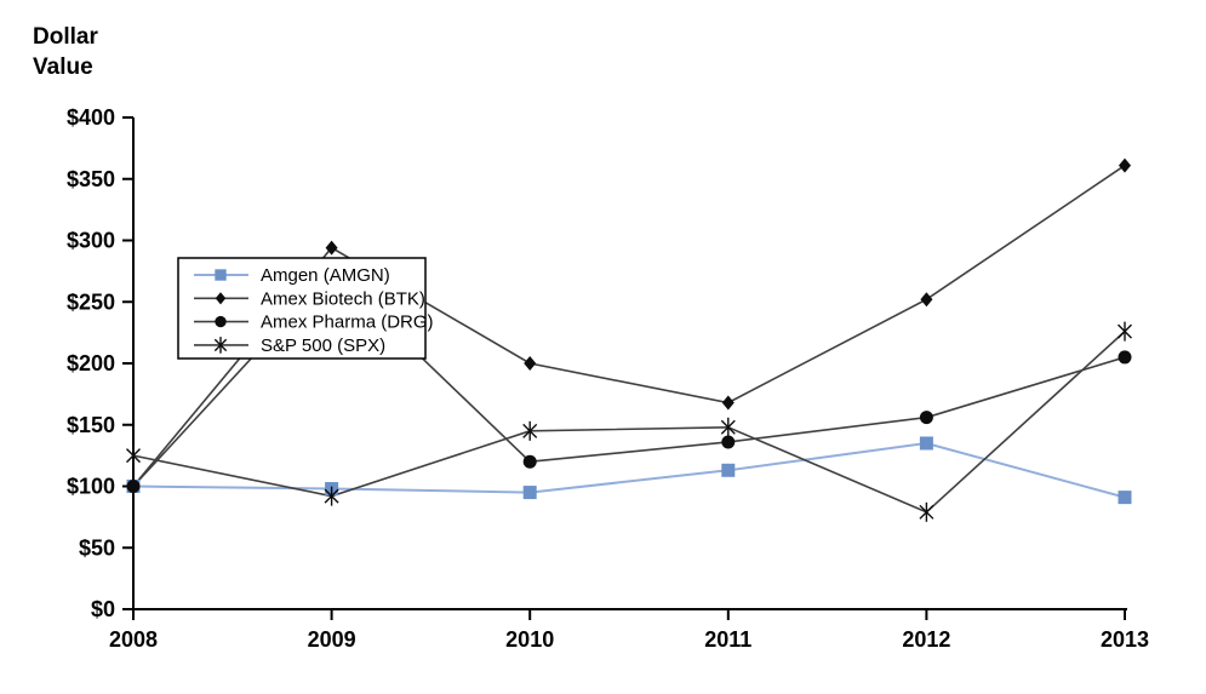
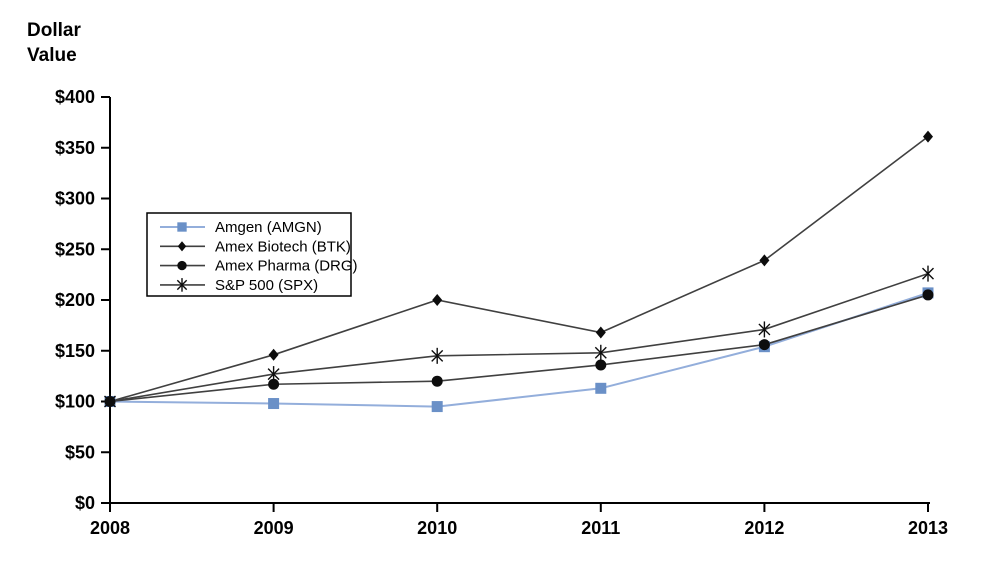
S&P 500 (SPX)/2008: $125 -> $100
Amex Biotech (BTK)/2009: $294 -> $146
Amex Pharma (DRG)/2009: $275 -> $117
S&P 500 (SPX)/2009: $92 -> $127
Amgen (AMGN)/2012: $135 -> $154
Amex Biotech (BTK)/2012: $252 -> $239
S&P 500 (SPX)/2012: $79 -> $171
Amgen (AMGN)/2013: $91 -> $207
